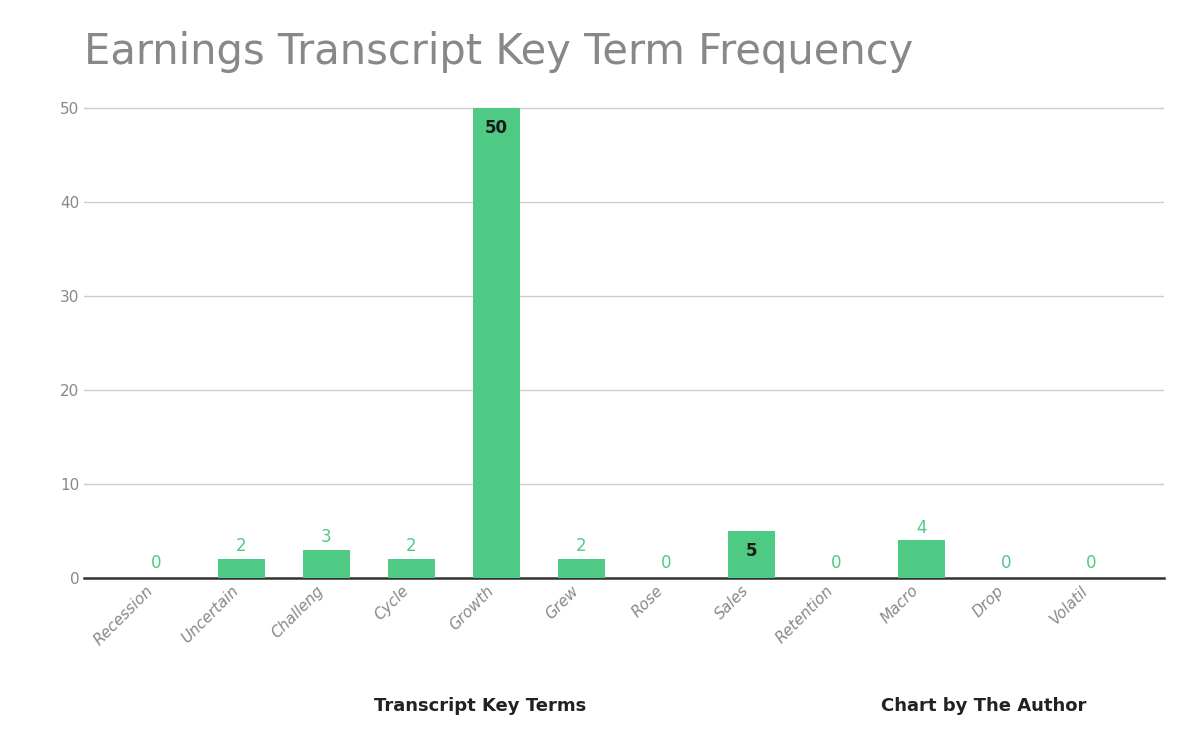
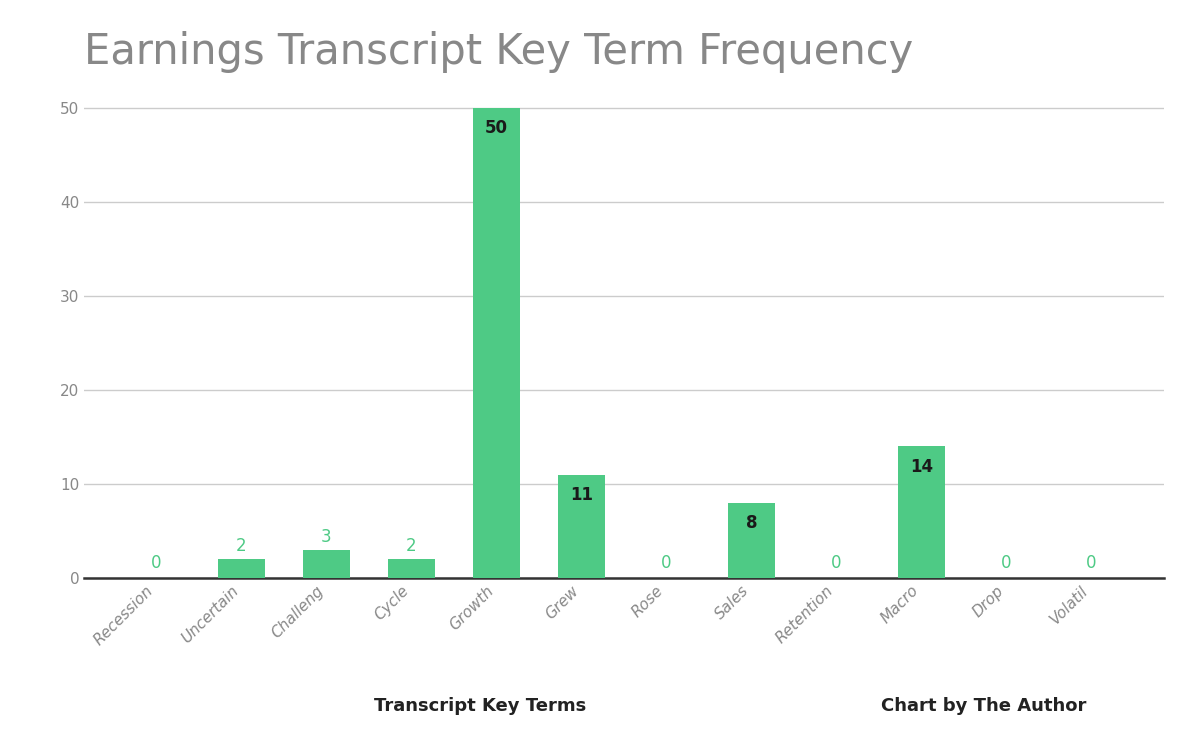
Grew: 2 -> 11
Sales: 5 -> 8
Macro: 4 -> 14
